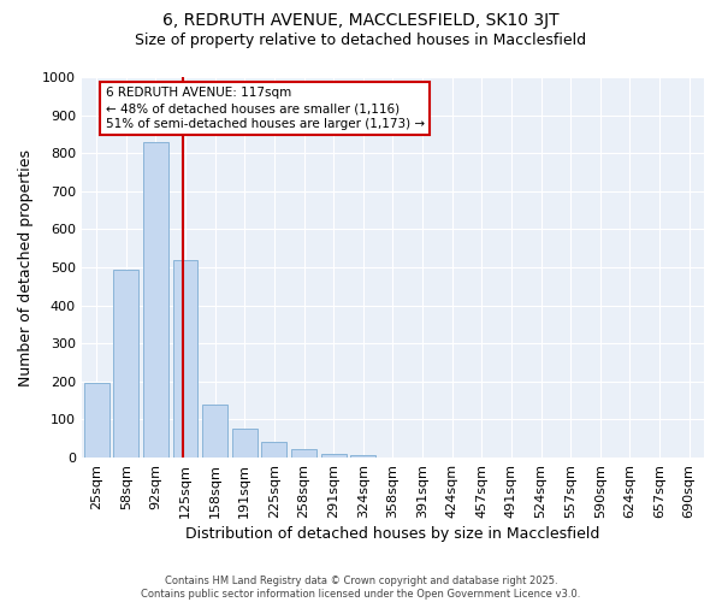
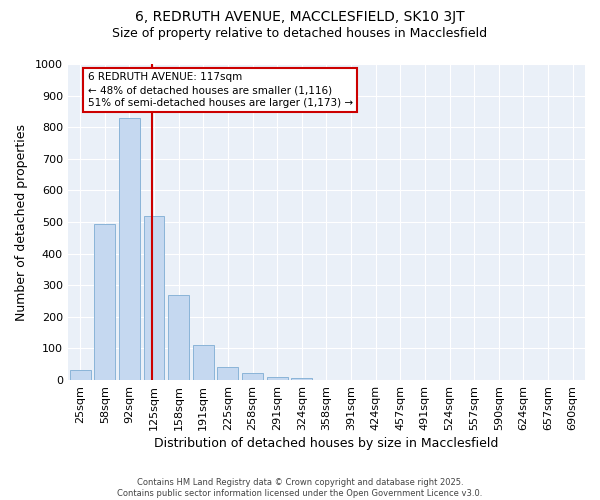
25sqm: 195 -> 33
158sqm: 140 -> 270
191sqm: 75 -> 110
